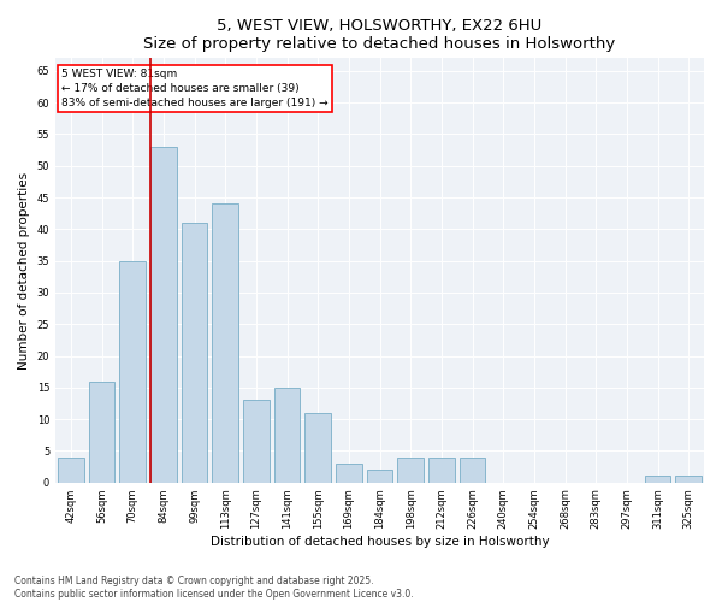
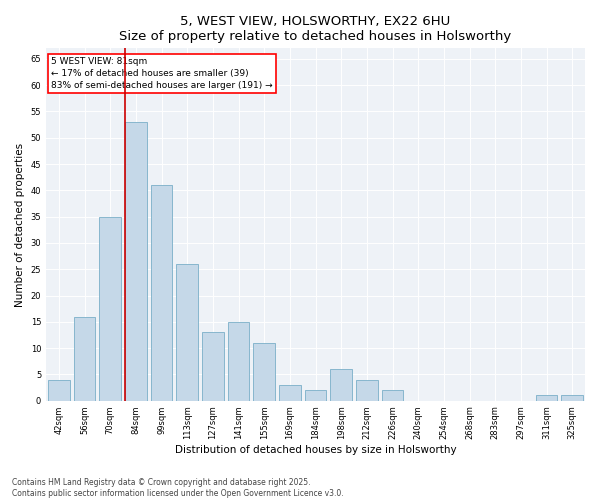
113sqm: 44 -> 26
198sqm: 4 -> 6
226sqm: 4 -> 2
